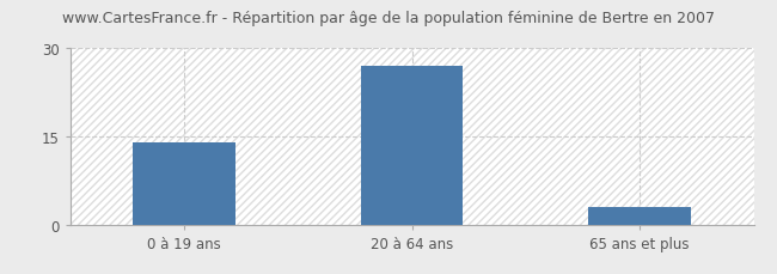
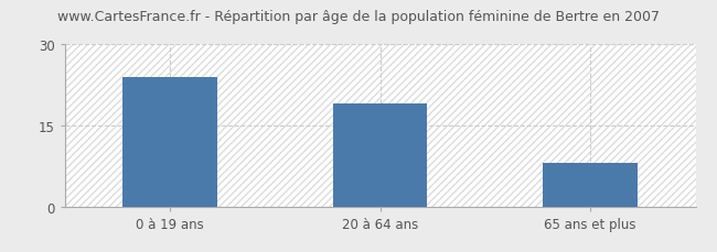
0 à 19 ans: 14 -> 24
20 à 64 ans: 27 -> 19
65 ans et plus: 3 -> 8
